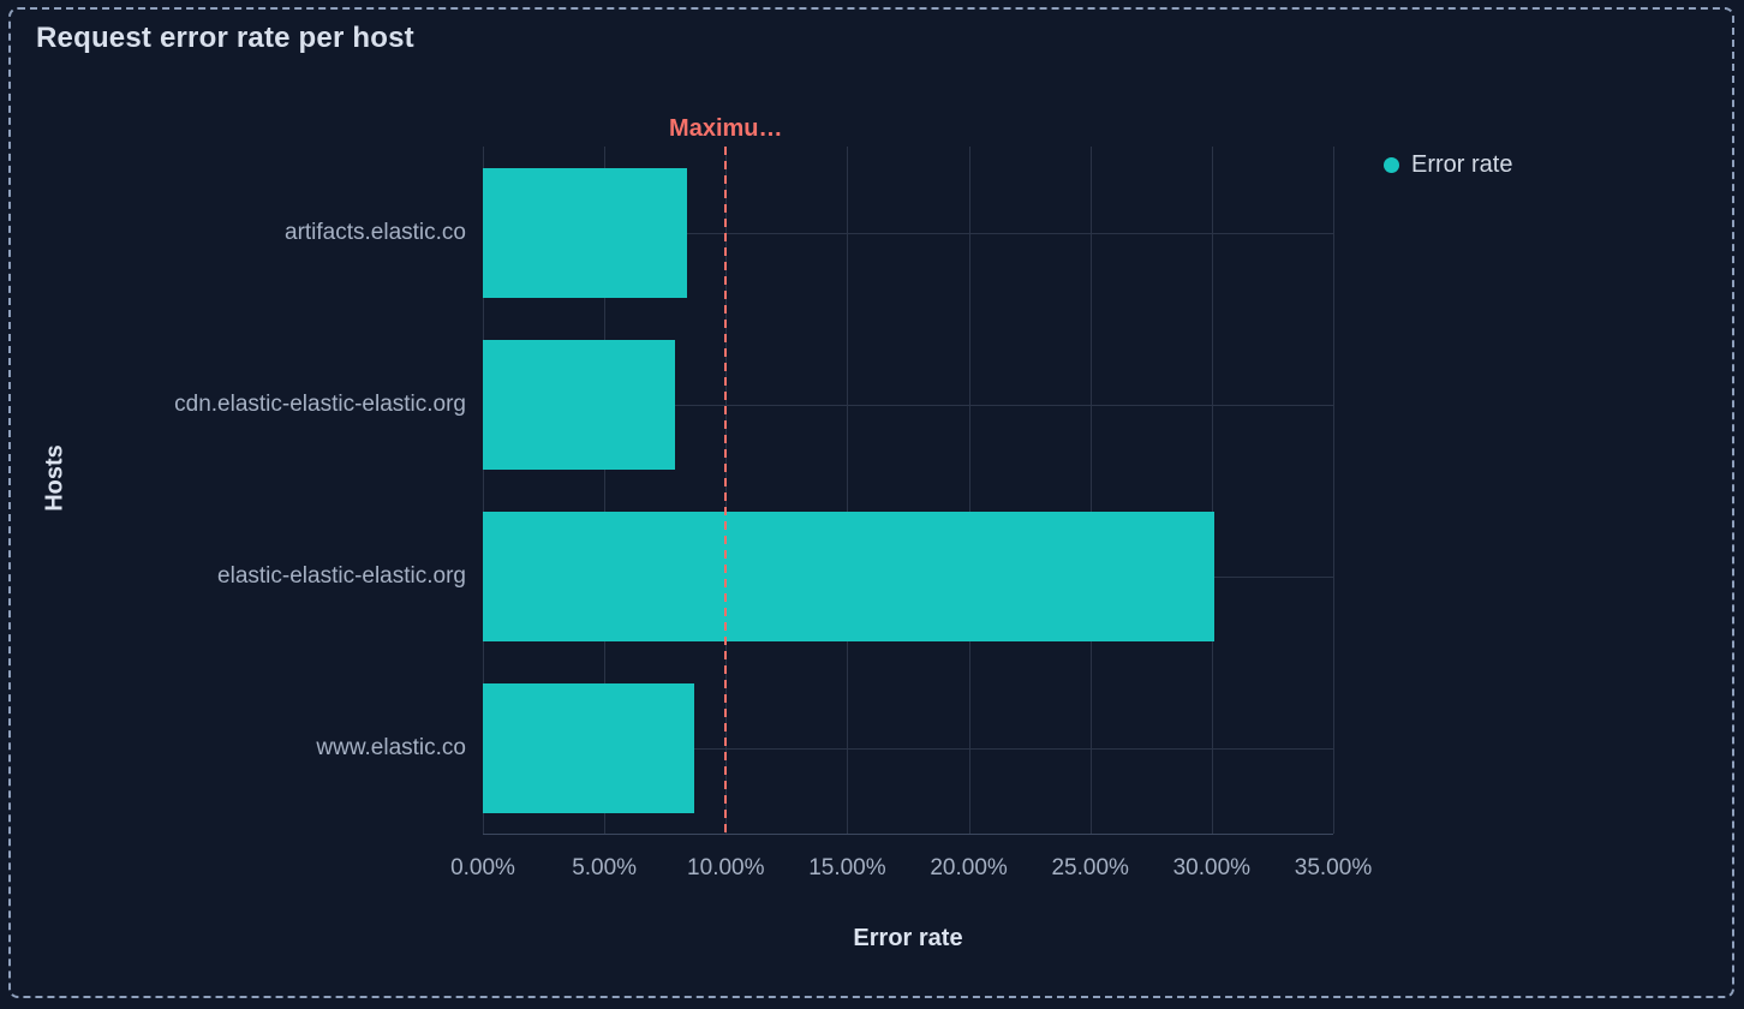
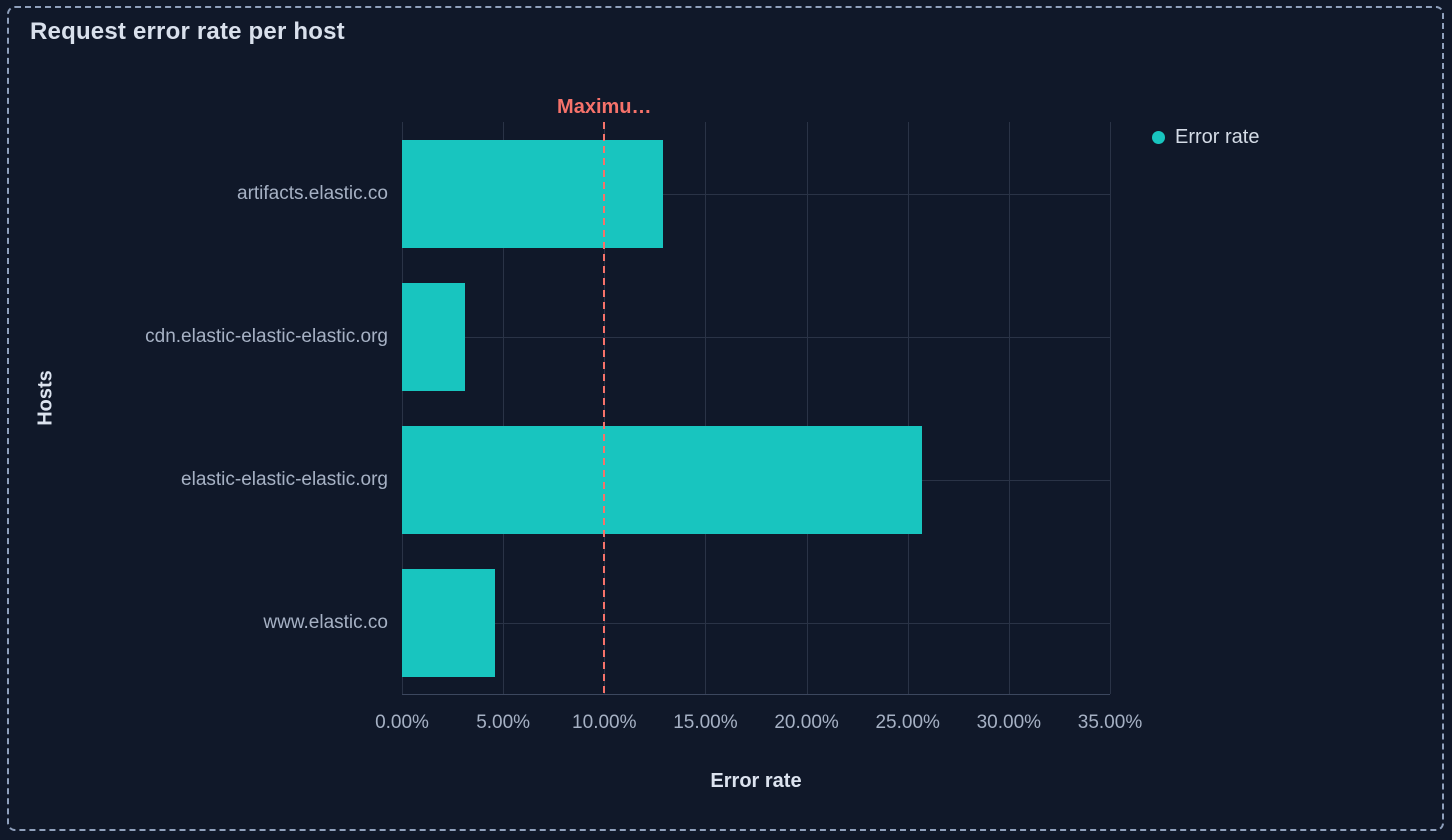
artifacts.elastic.co: 8.4% -> 12.9%
cdn.elastic-elastic-elastic.org: 7.9% -> 3.1%
elastic-elastic-elastic.org: 30.1% -> 25.7%
www.elastic.co: 8.7% -> 4.6%
